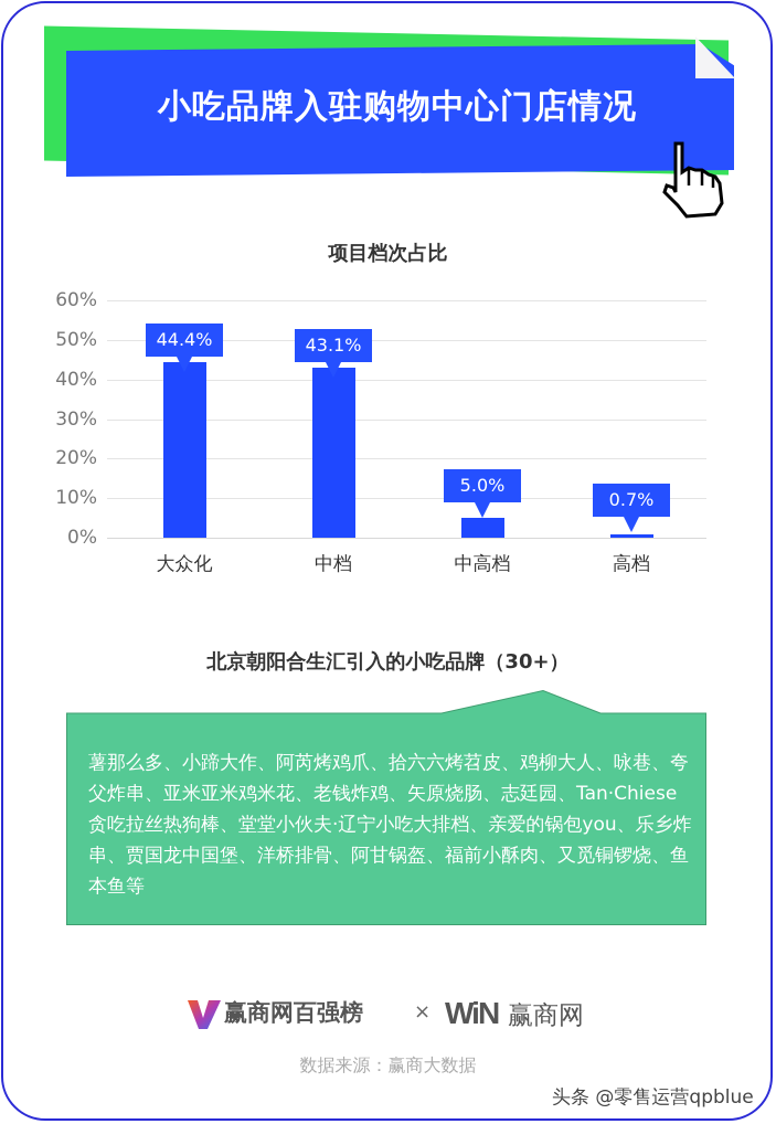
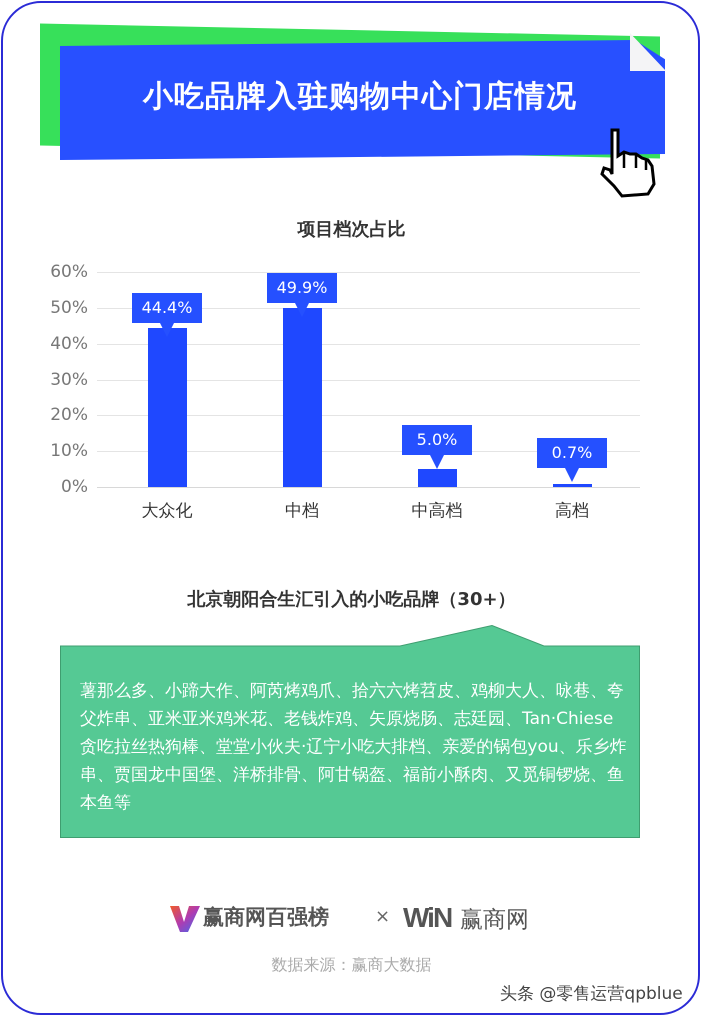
中档: 43.1% -> 49.9%
